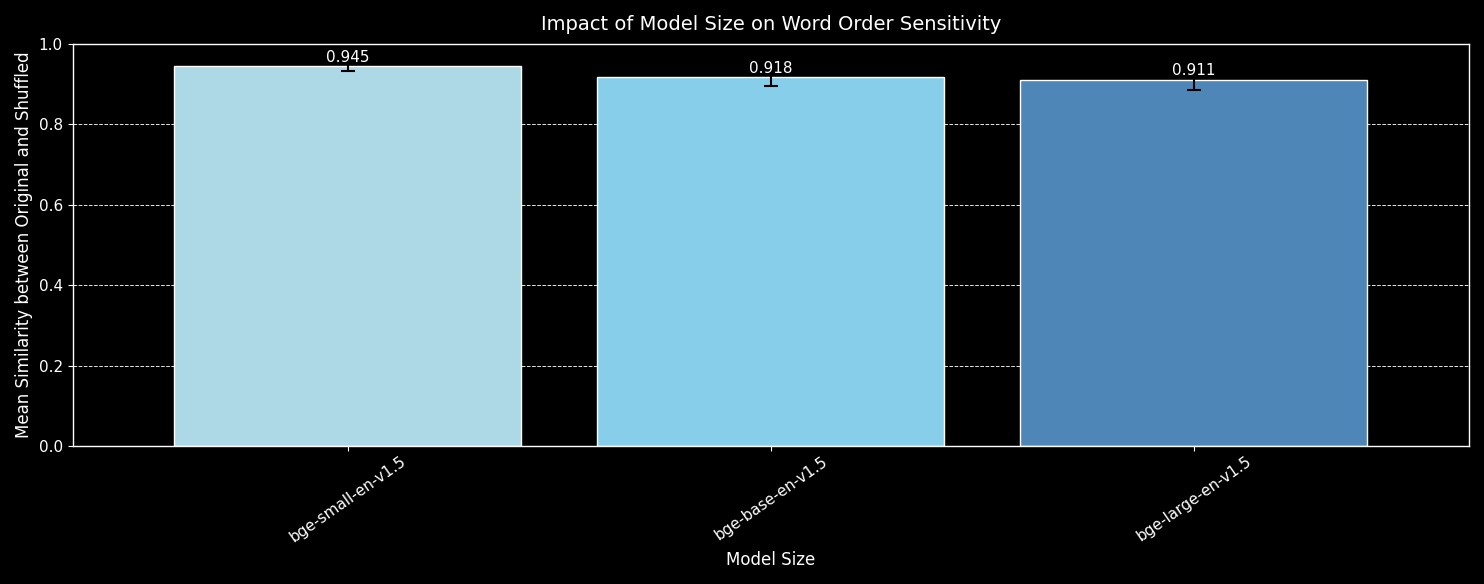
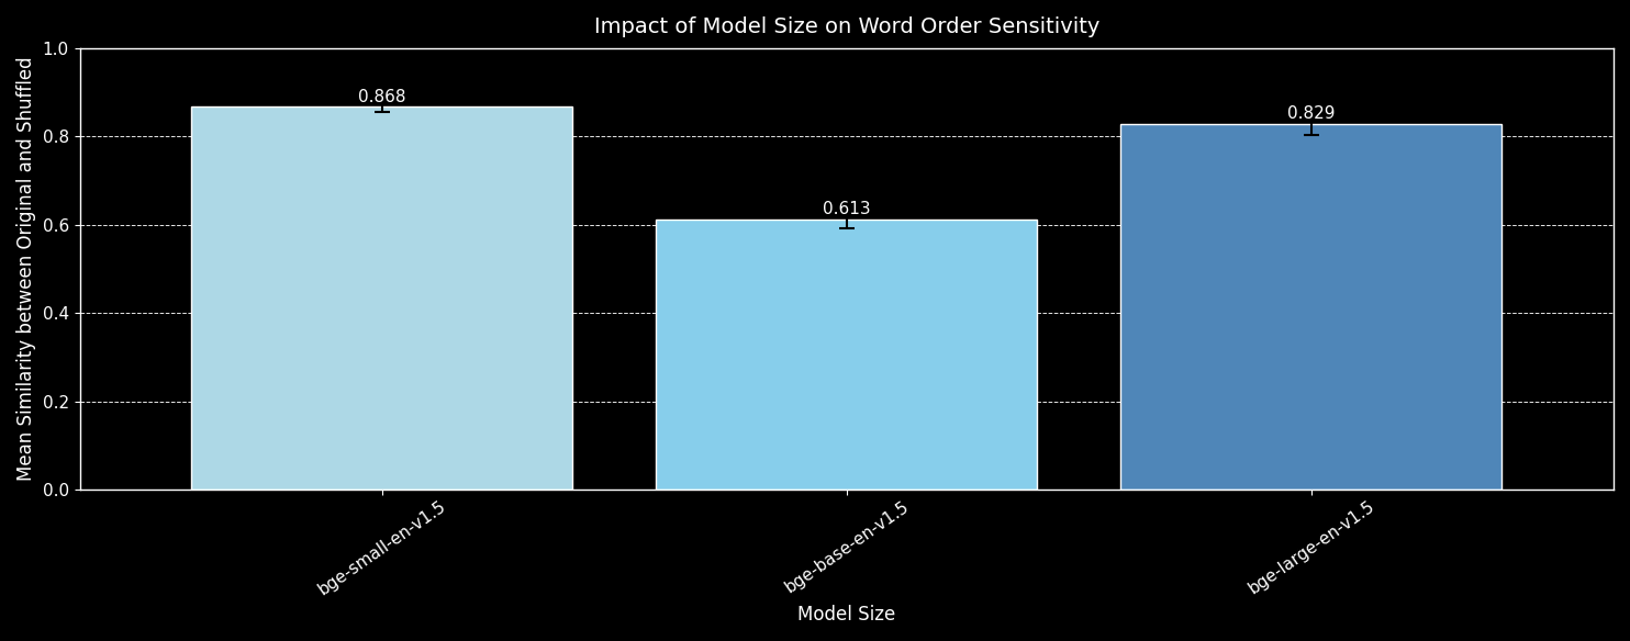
bge-small-en-v1.5: 0.945 -> 0.868
bge-base-en-v1.5: 0.918 -> 0.613
bge-large-en-v1.5: 0.911 -> 0.829
